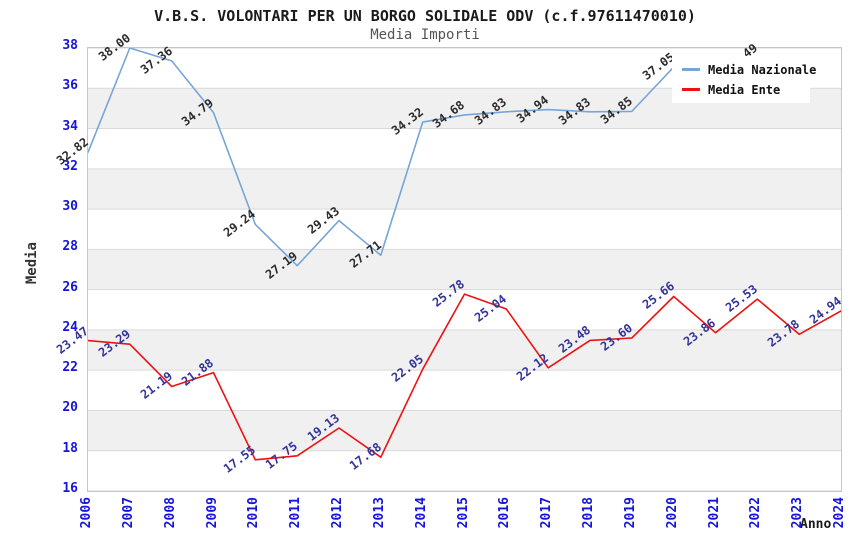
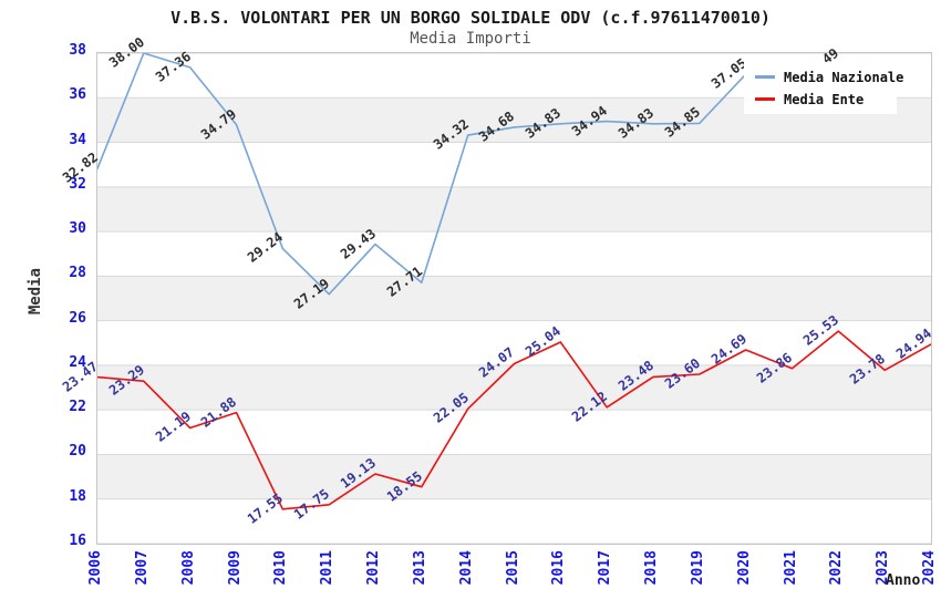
Media Ente/2013: 17.68 -> 18.55
Media Ente/2015: 25.78 -> 24.07
Media Ente/2020: 25.66 -> 24.69
